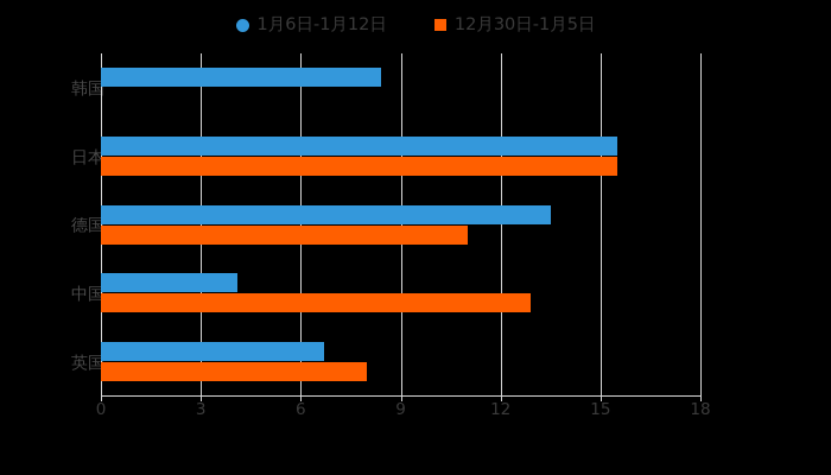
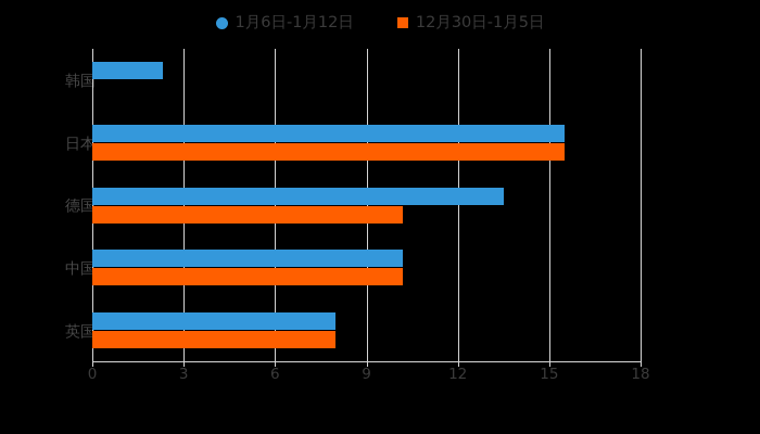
1月6日-1月12日/韩国: 8.4 -> 2.3
12月30日-1月5日/德国: 11.0 -> 10.2
1月6日-1月12日/中国: 4.1 -> 10.2
12月30日-1月5日/中国: 12.9 -> 10.2
1月6日-1月12日/英国: 6.7 -> 8.0
